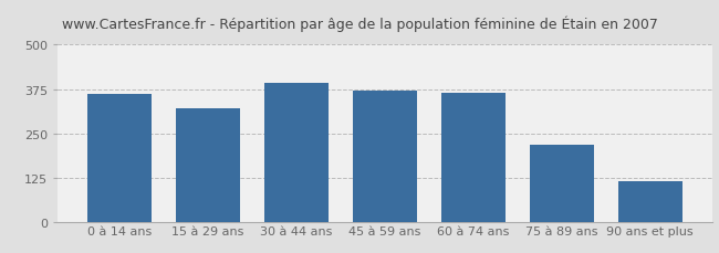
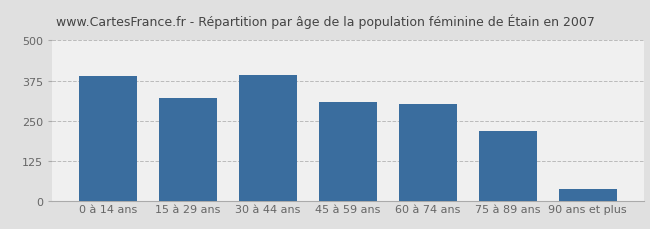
0 à 14 ans: 360 -> 390
45 à 59 ans: 370 -> 308
60 à 74 ans: 365 -> 302
90 ans et plus: 115 -> 40
